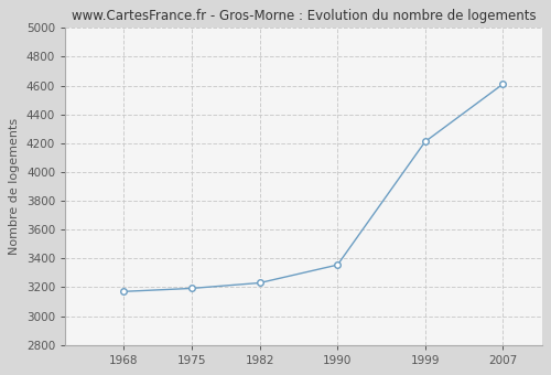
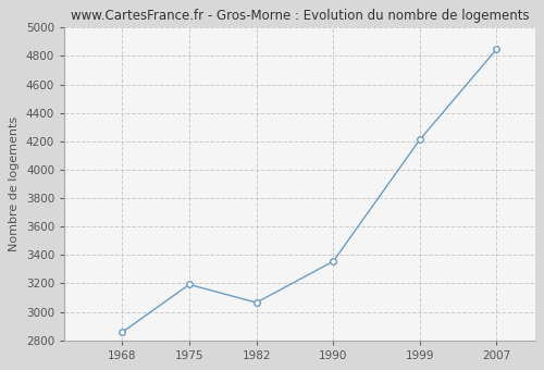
1968: 3170 -> 2860
1982: 3230 -> 3060
2007: 4610 -> 4850
